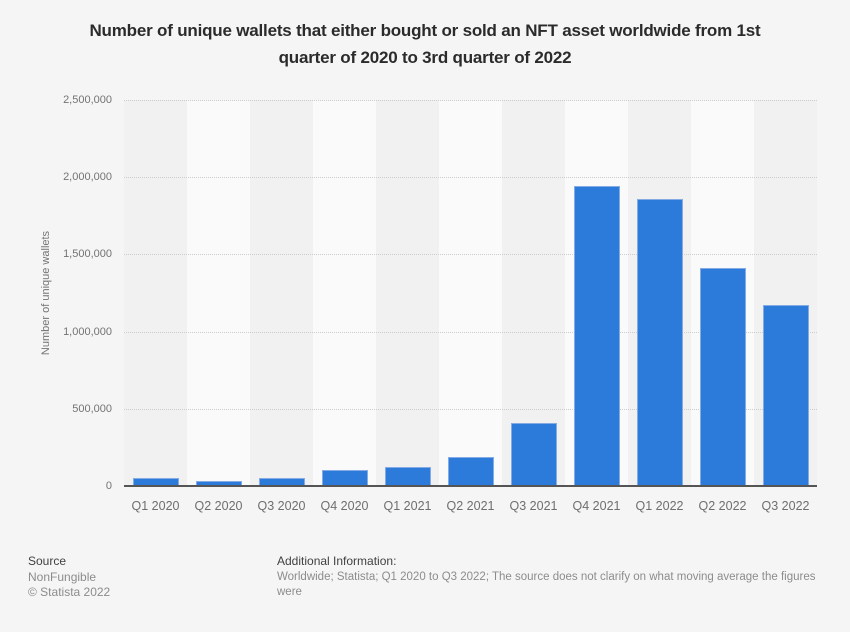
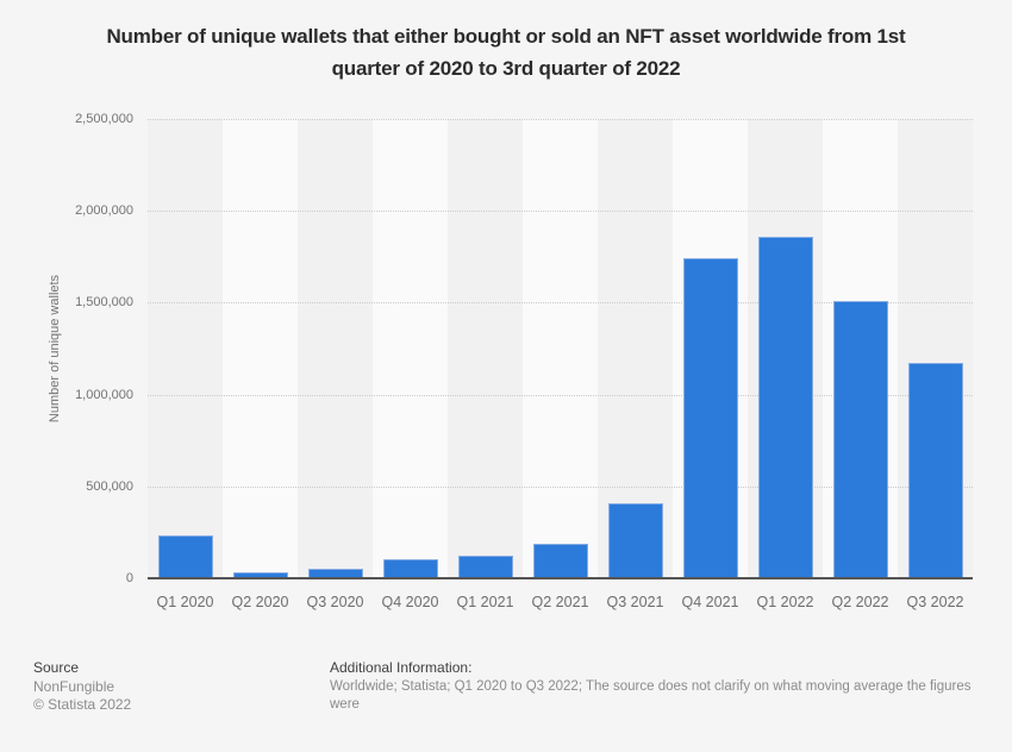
Q1 2020: 50000 -> 230000
Q4 2021: 1940000 -> 1740000
Q2 2022: 1410000 -> 1510000
